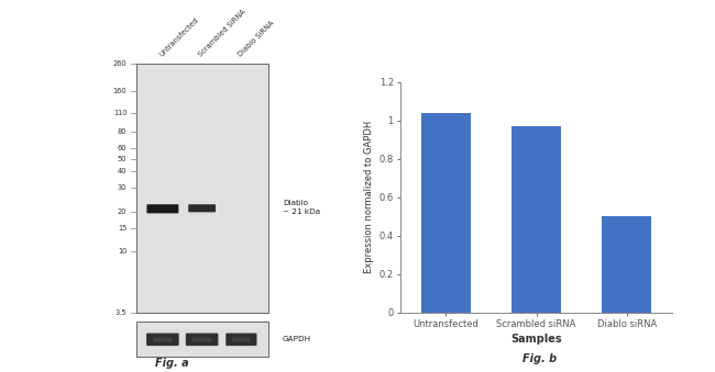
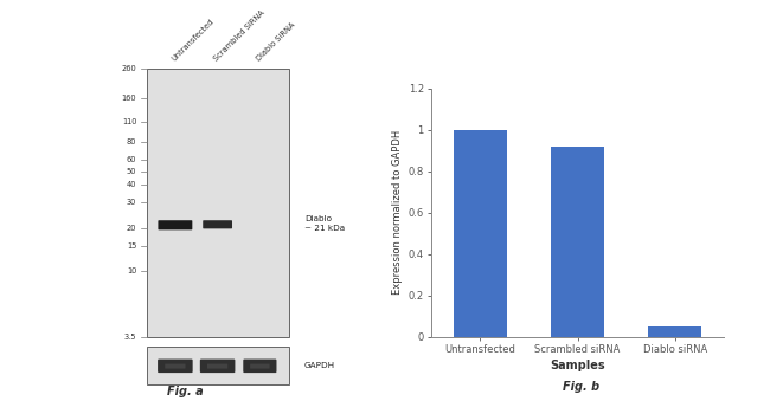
Untransfected: 1.04 -> 1.00
Scrambled siRNA: 0.97 -> 0.92
Diablo siRNA: 0.50 -> 0.05
